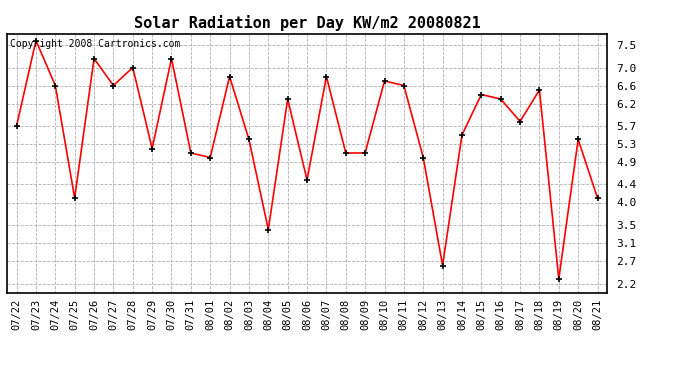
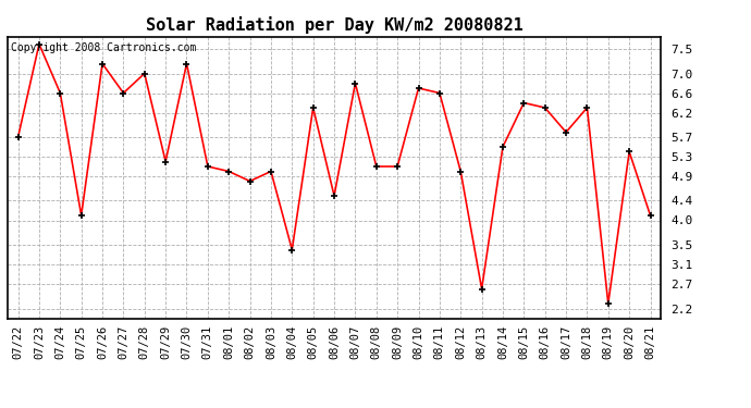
08/02: 6.8 -> 4.8
08/03: 5.4 -> 5.0
08/18: 6.5 -> 6.3
